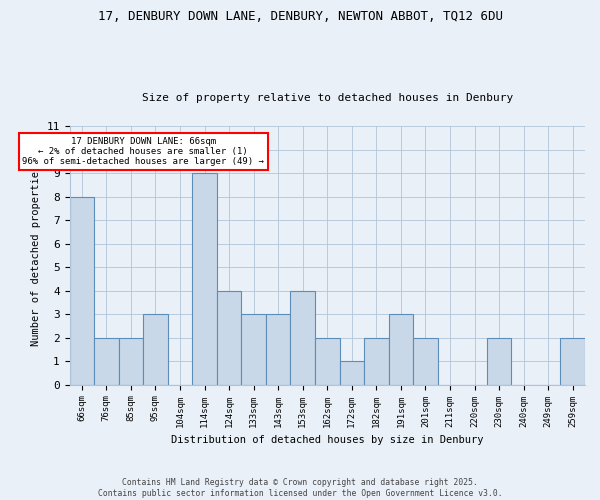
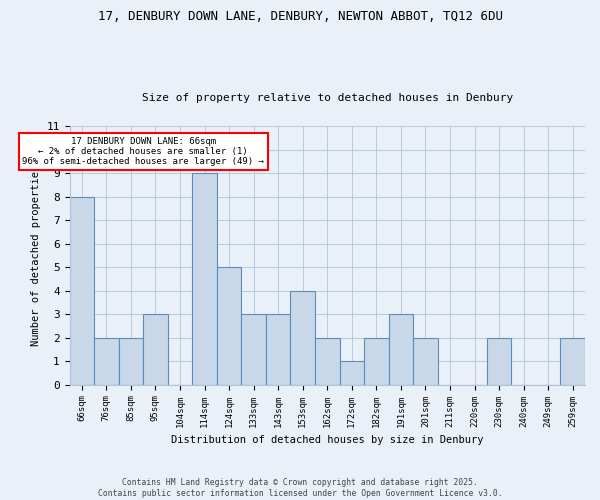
124sqm: 4 -> 5
